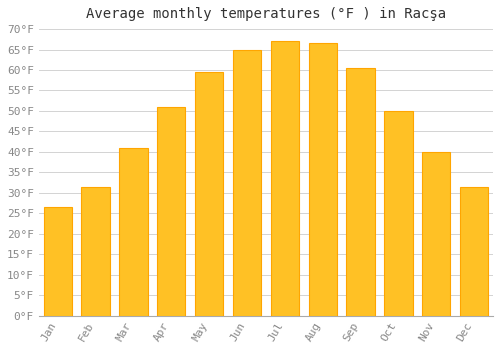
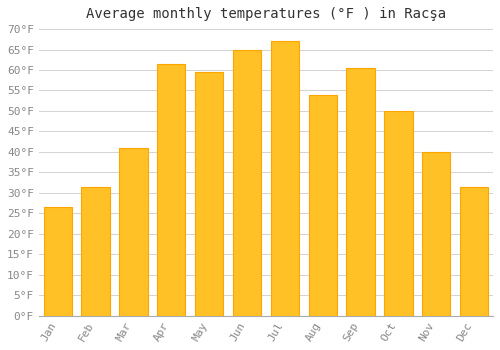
Apr: 51.0°F -> 61.5°F
Aug: 66.5°F -> 54.0°F
